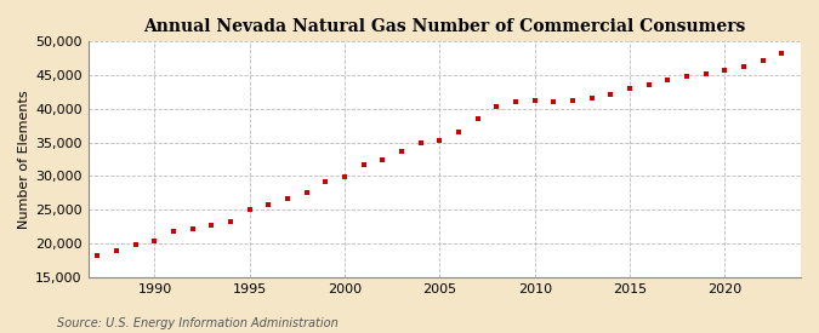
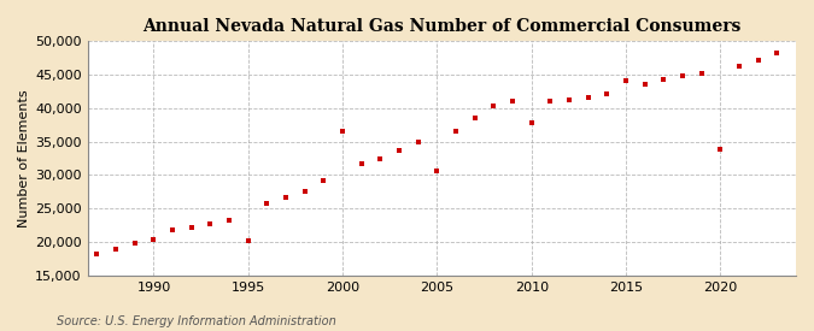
1995: 25,000 -> 20,200
2000: 29,900 -> 36,600
2005: 35,200 -> 30,600
2010: 41,200 -> 37,800
2015: 43,100 -> 44,200
2020: 45,700 -> 33,800
